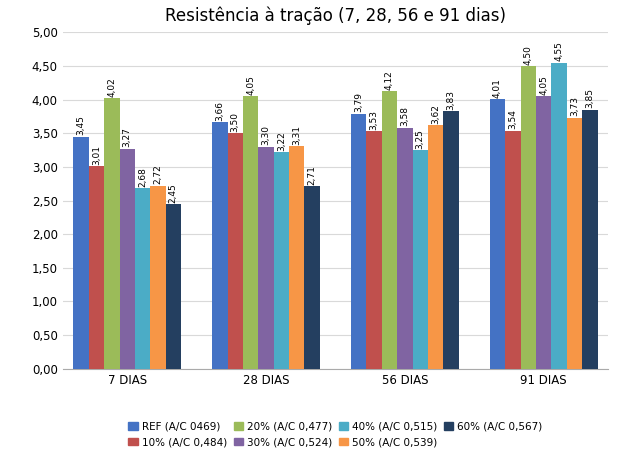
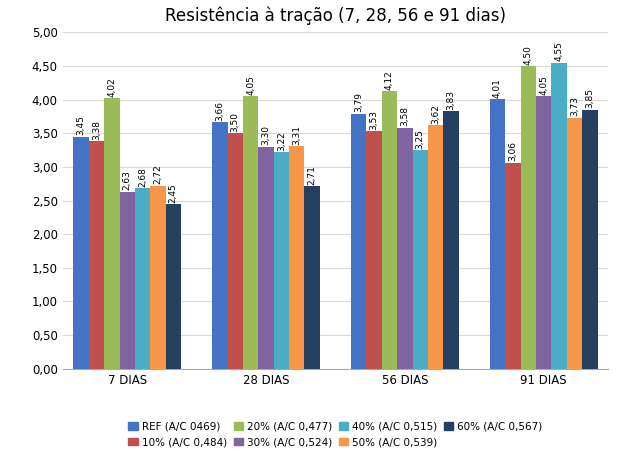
10% (A/C 0,484)/7 DIAS: 3,01 -> 3,38
30% (A/C 0,524)/7 DIAS: 3,27 -> 2,63
10% (A/C 0,484)/91 DIAS: 3,54 -> 3,06
